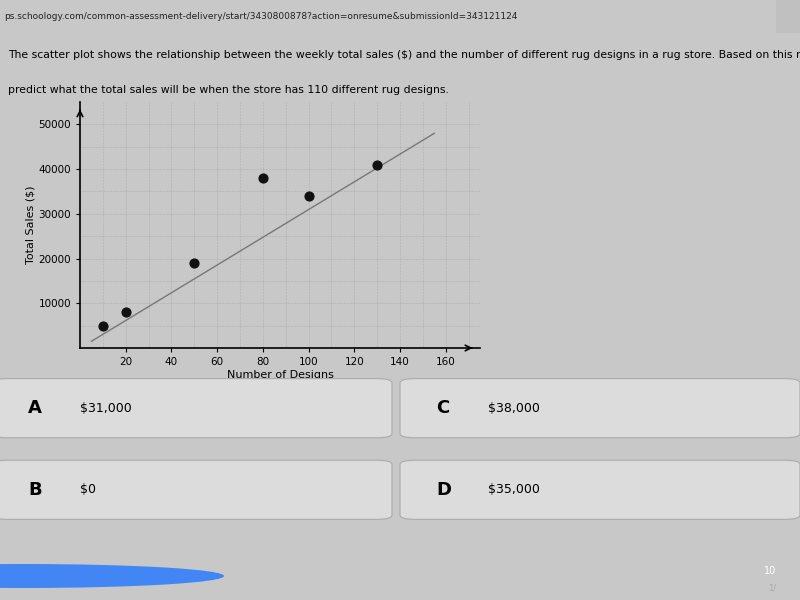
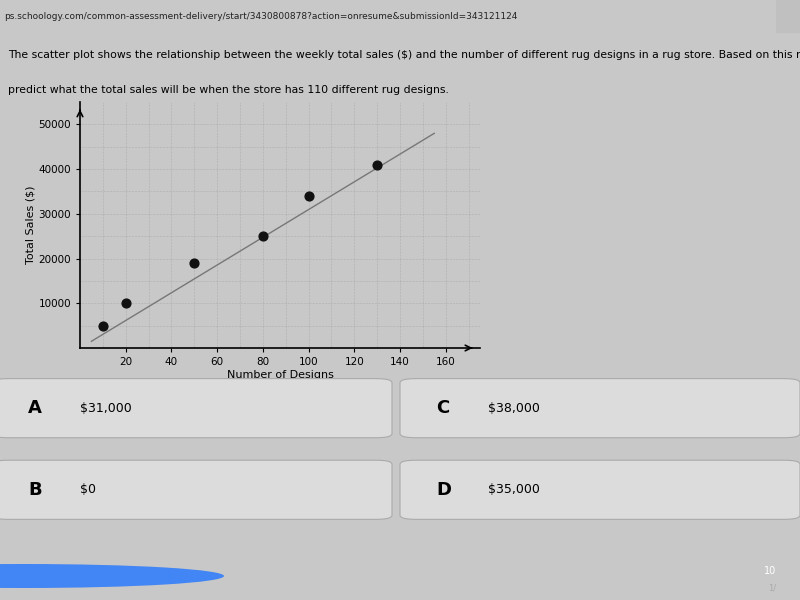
20: 8000 -> 10000
80: 38000 -> 25000
